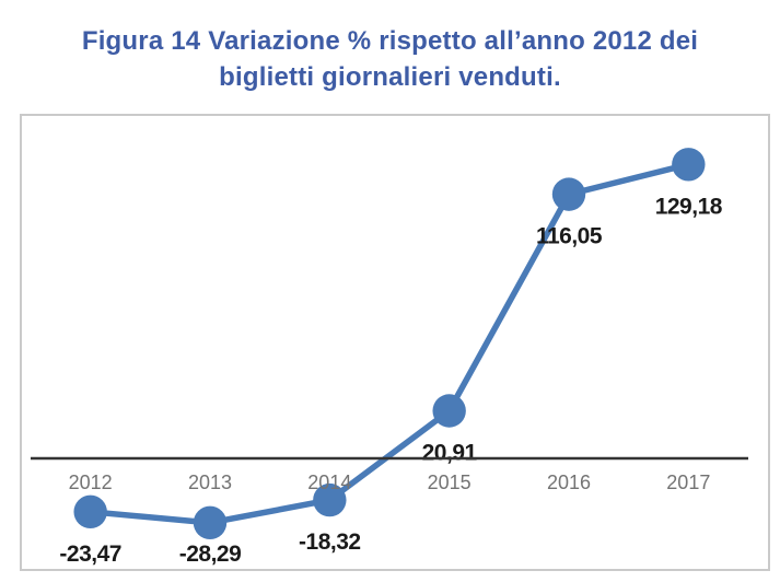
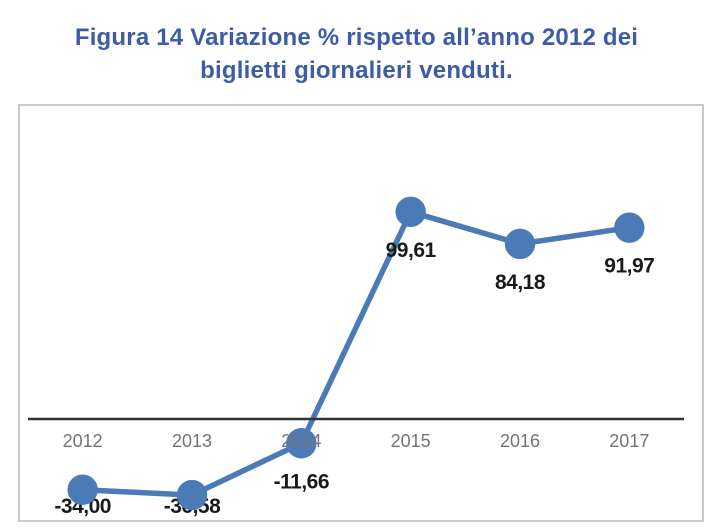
2012: -23,47 -> -34,00
2013: -28,29 -> -36,58
2014: -18,32 -> -11,66
2015: 20,91 -> 99,61
2016: 116,05 -> 84,18
2017: 129,18 -> 91,97
